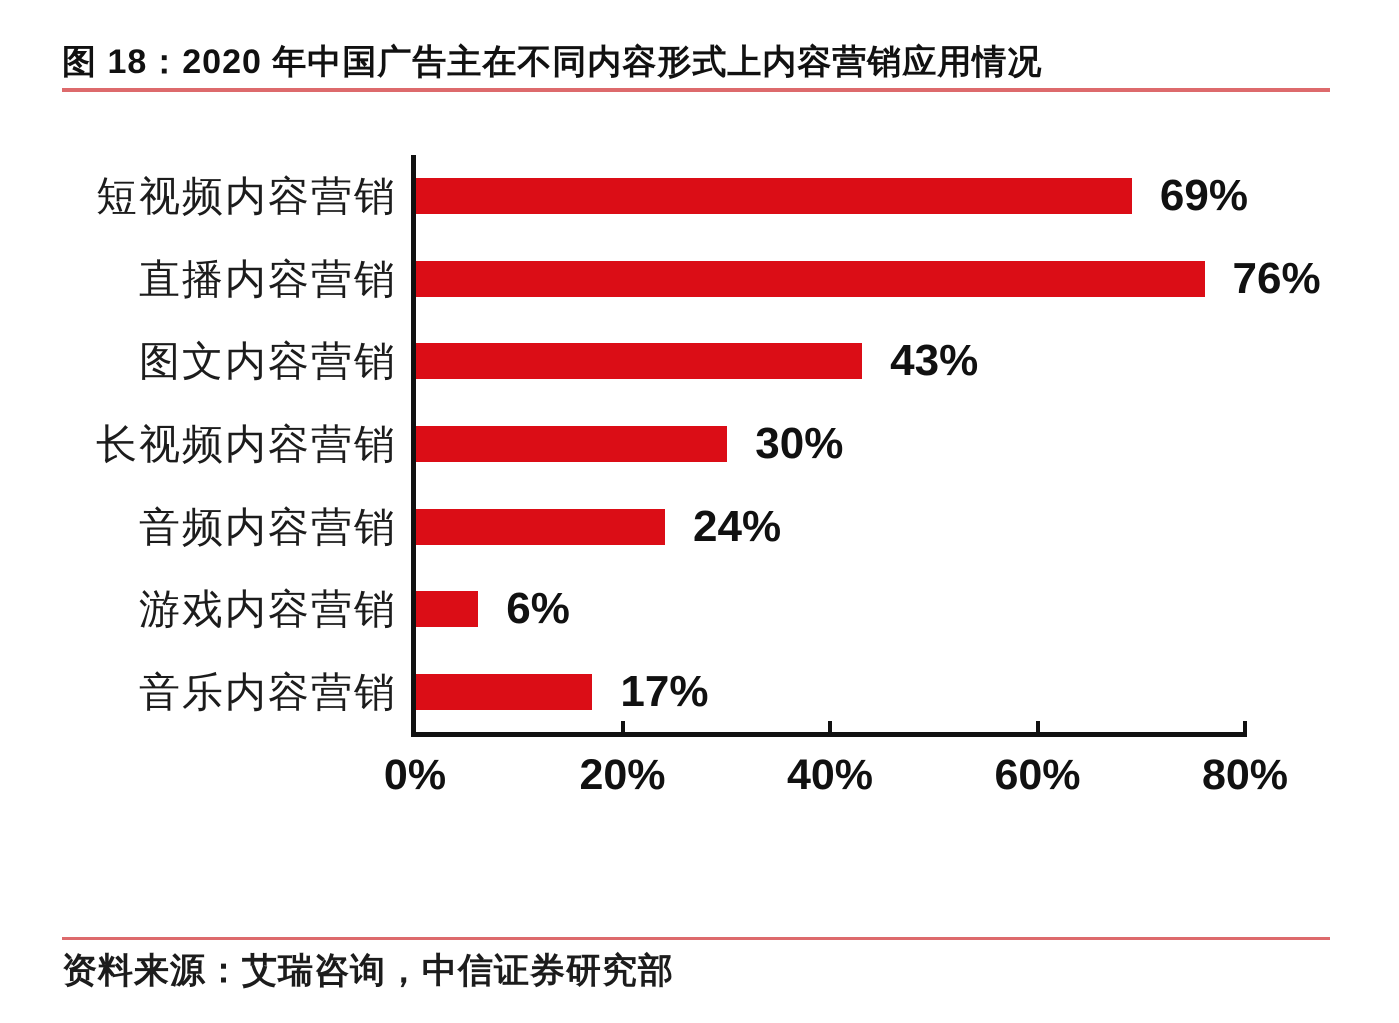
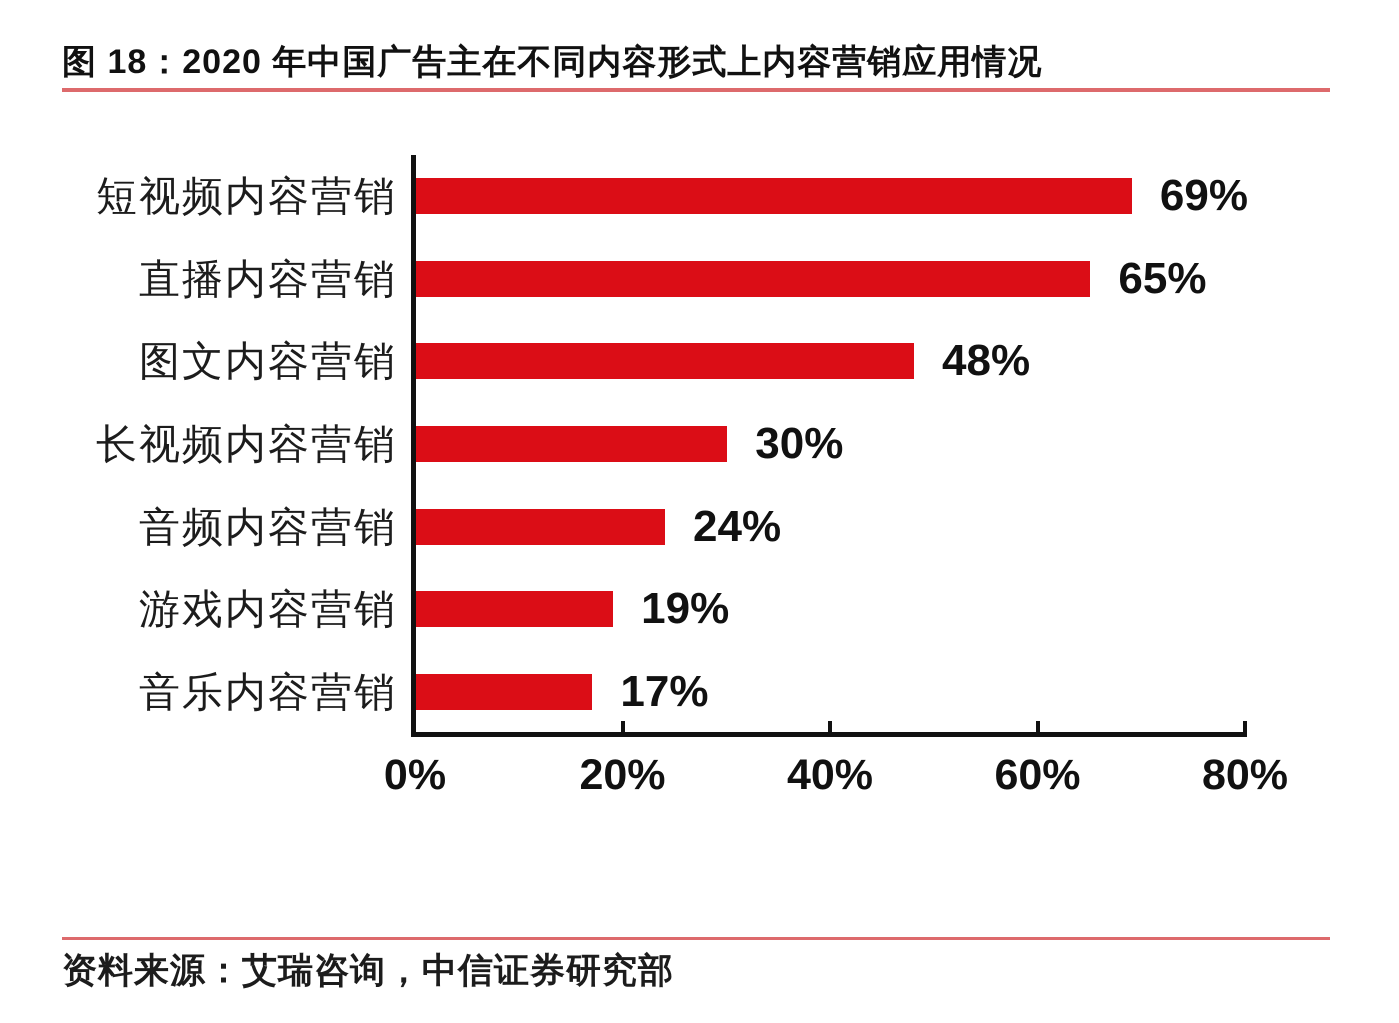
直播内容营销: 76% -> 65%
图文内容营销: 43% -> 48%
游戏内容营销: 6% -> 19%
